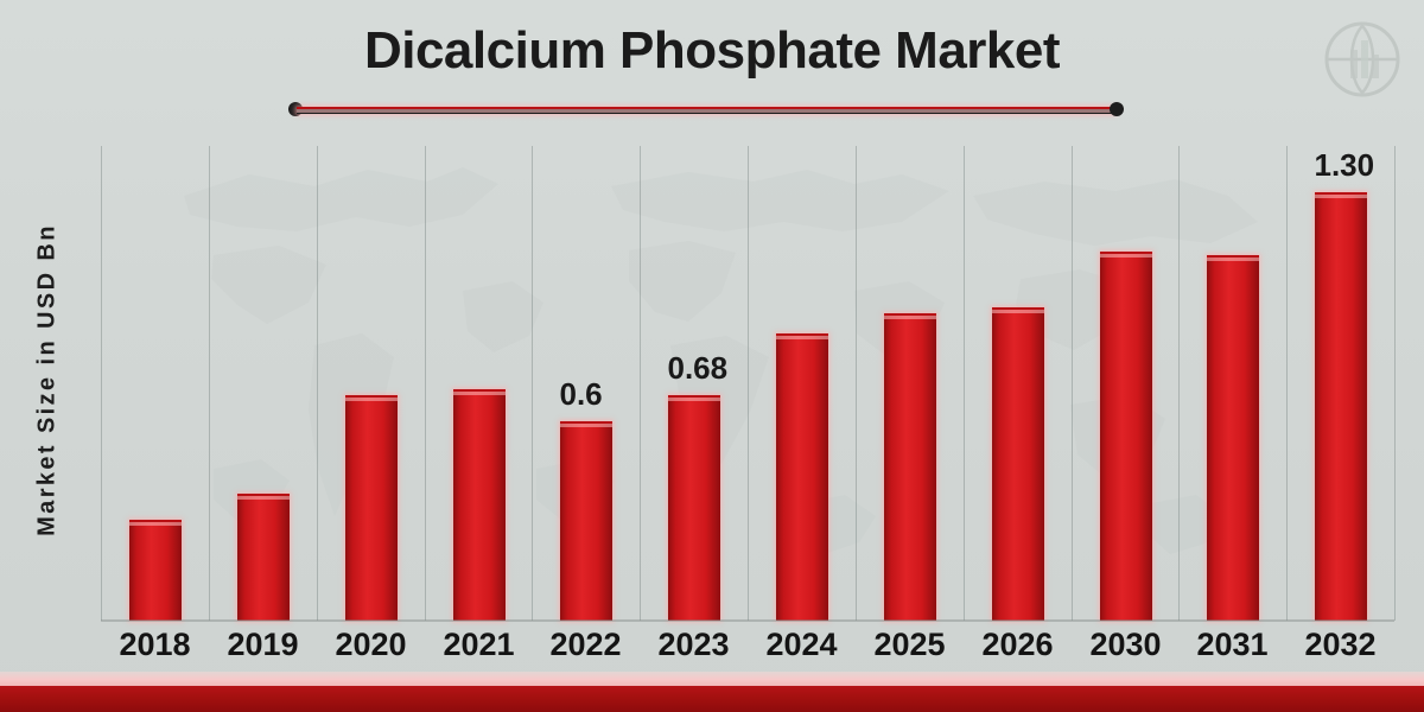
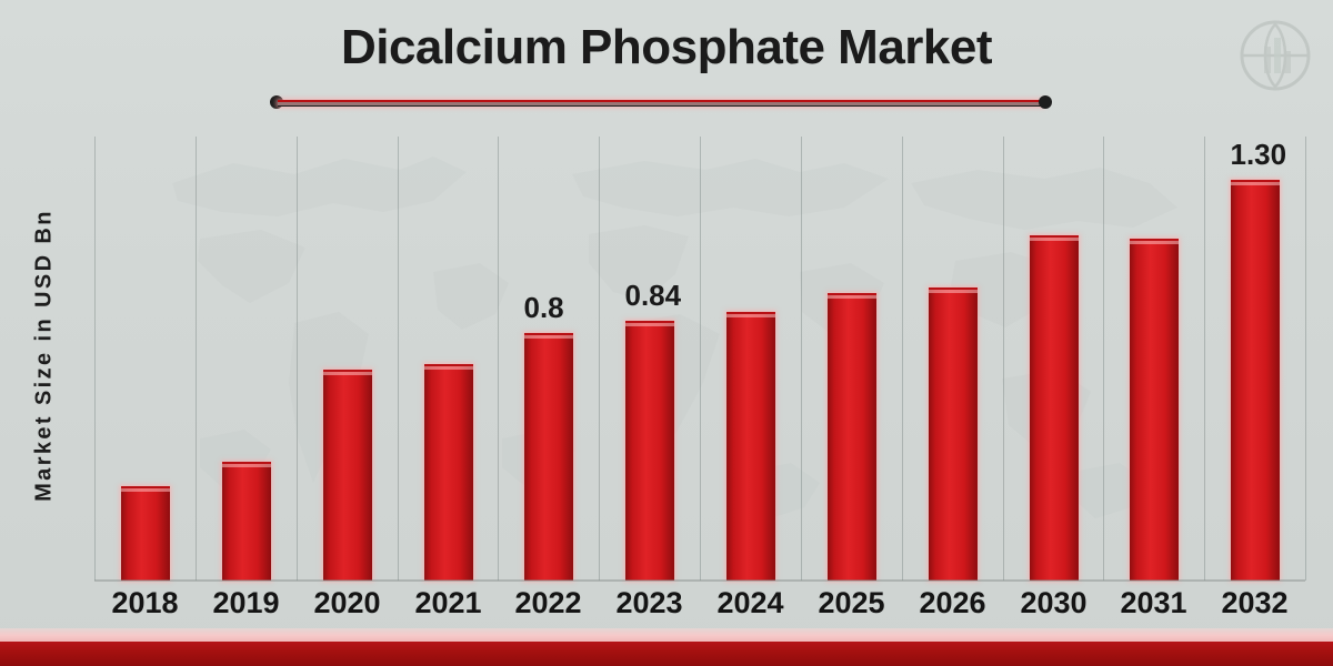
2022: 0.6 -> 0.8
2023: 0.68 -> 0.84
